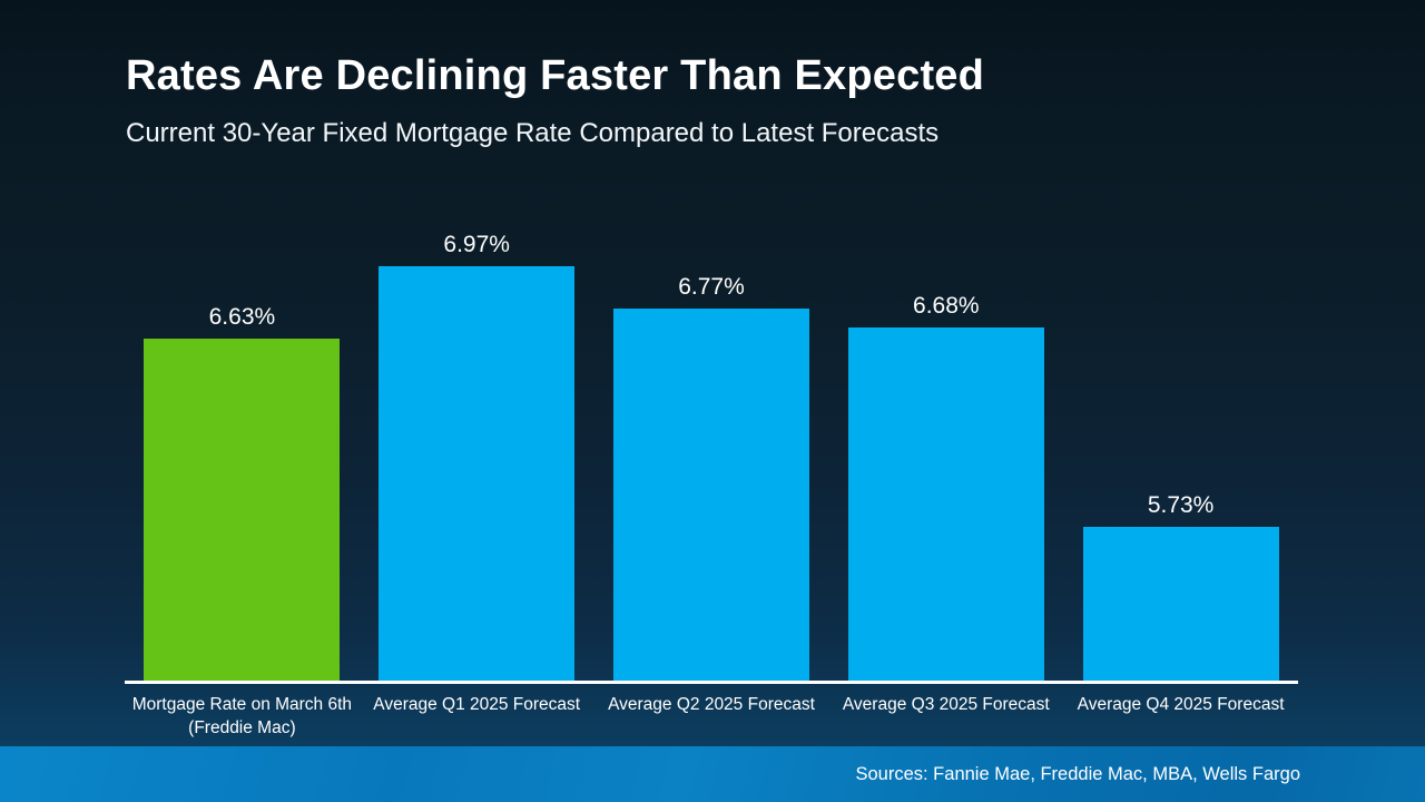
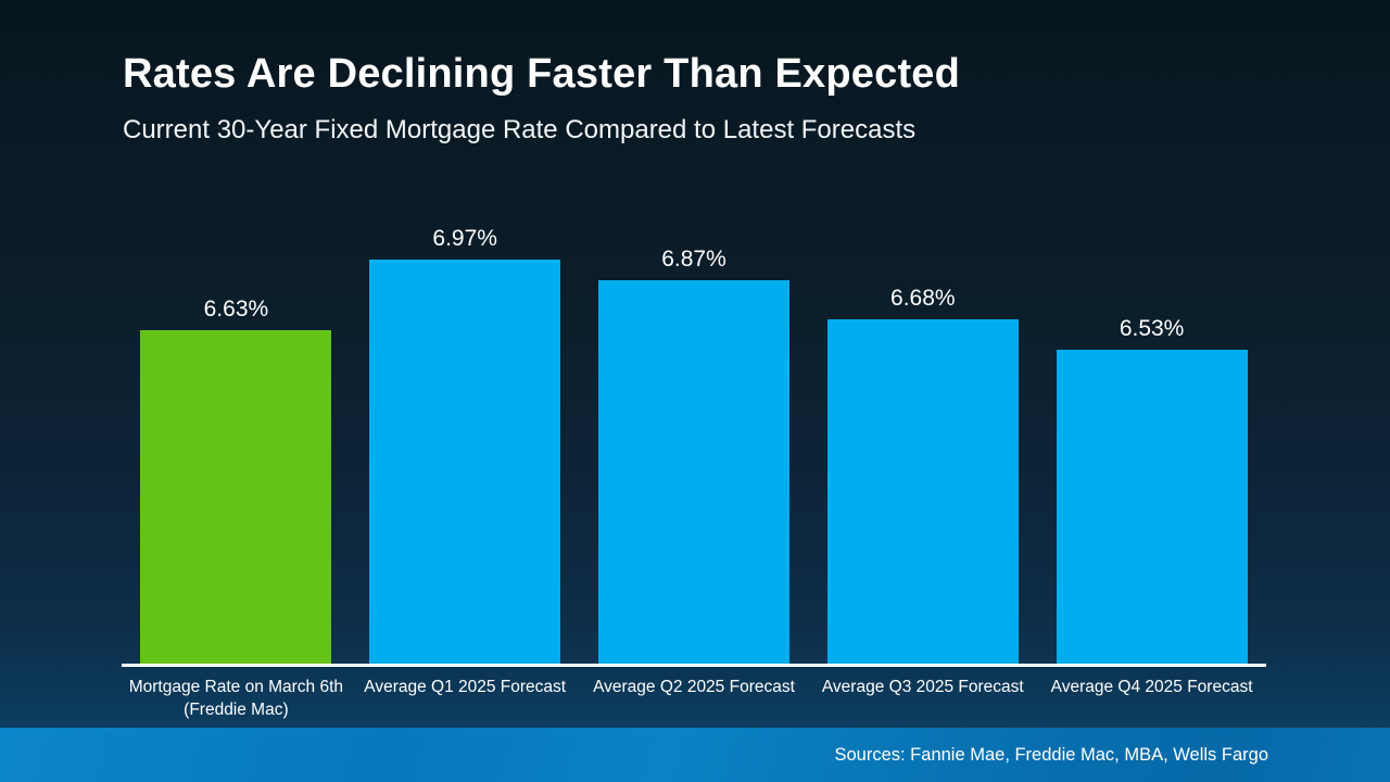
Average Q2 2025 Forecast: 6.77% -> 6.87%
Average Q4 2025 Forecast: 5.73% -> 6.53%
